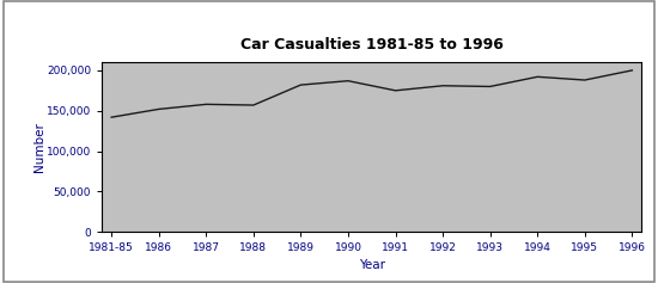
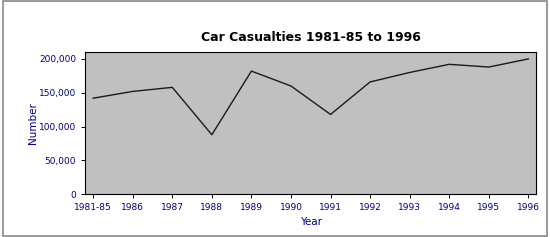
1988: 157,000 -> 88,000
1990: 187,000 -> 160,000
1991: 175,000 -> 118,000
1992: 181,000 -> 166,000
